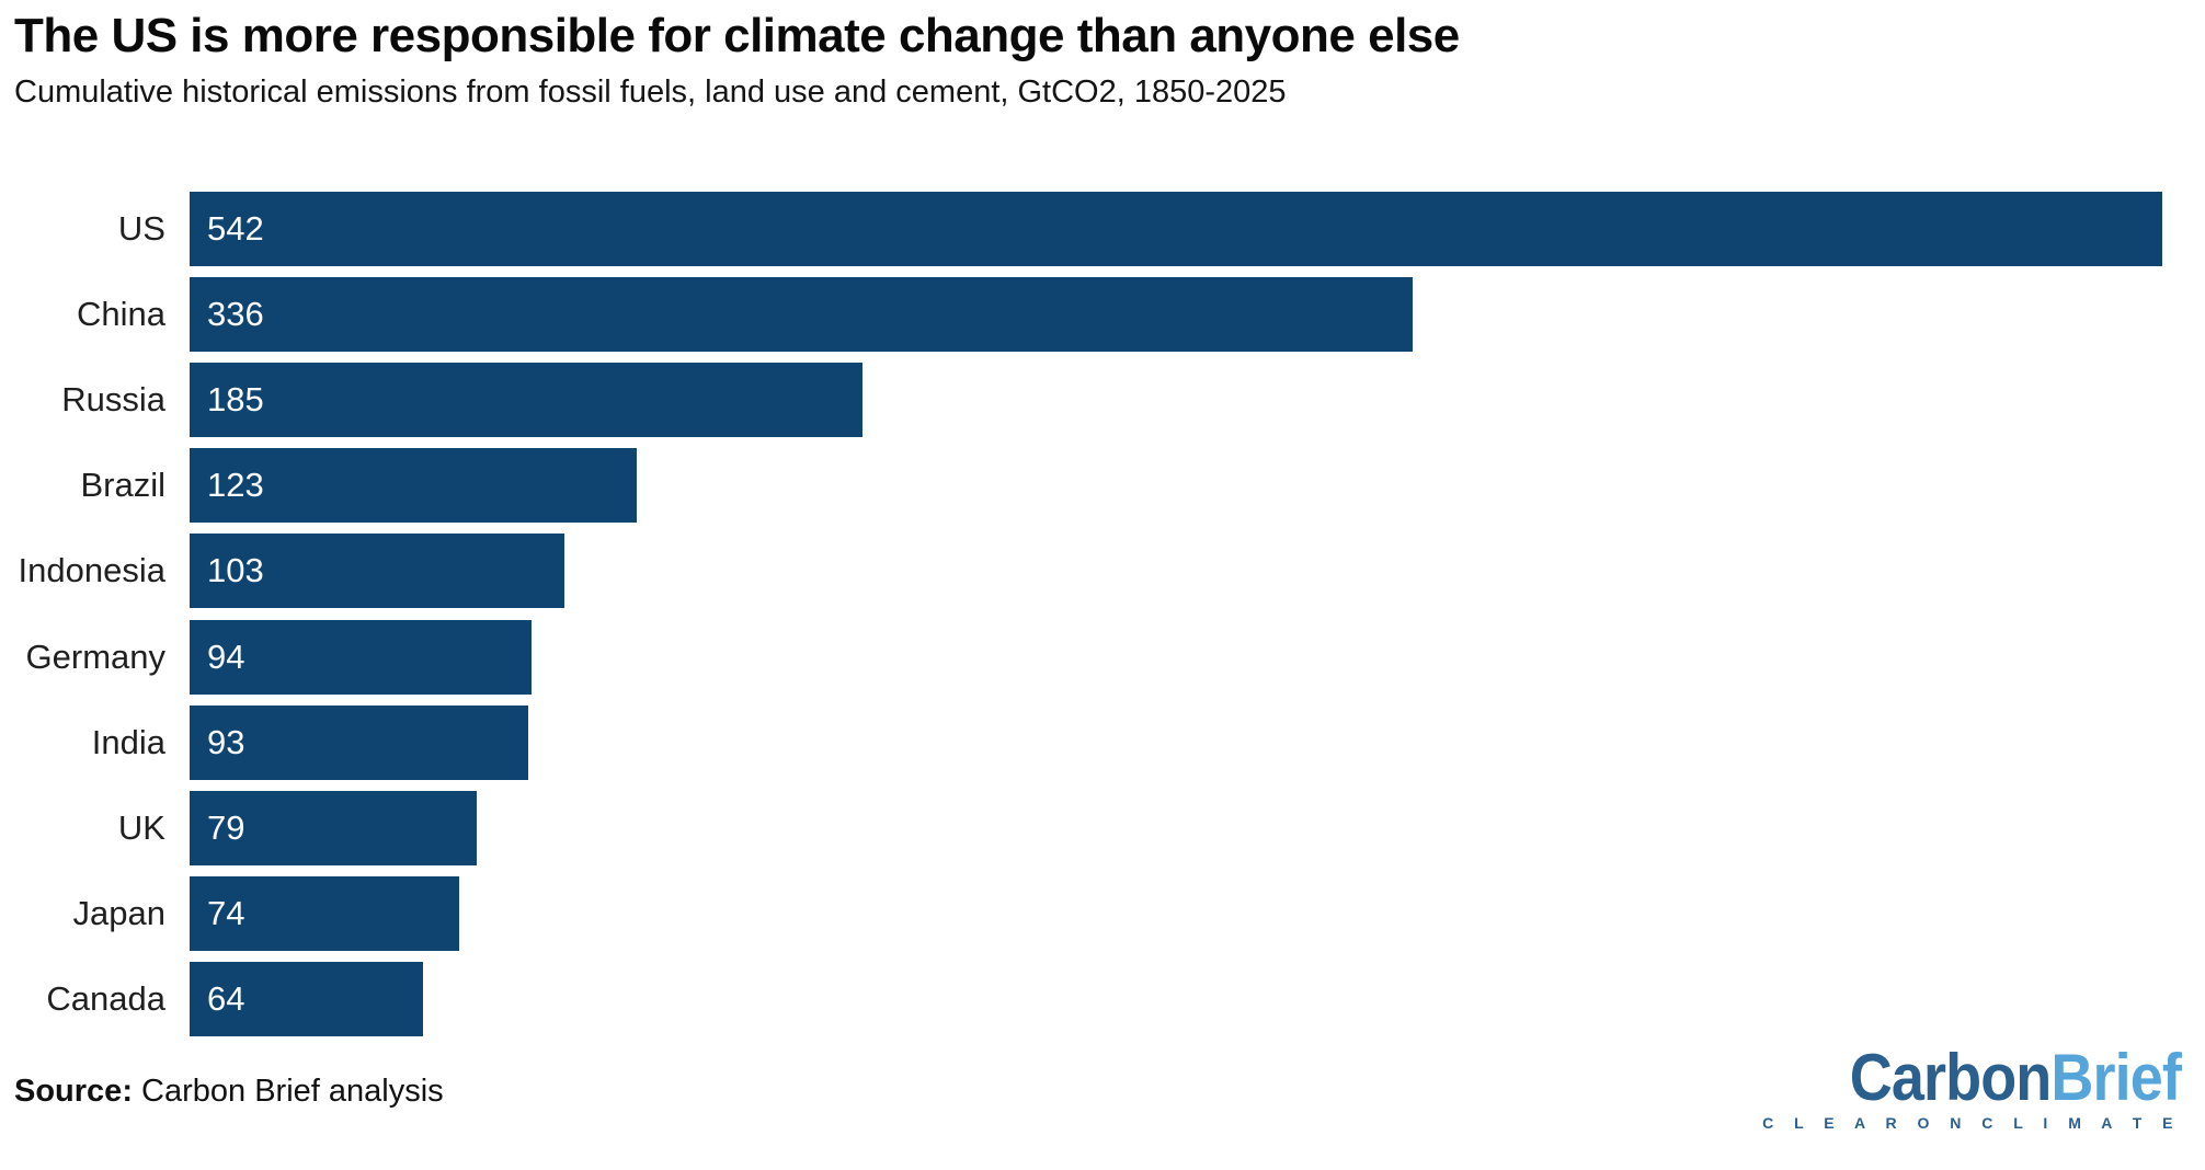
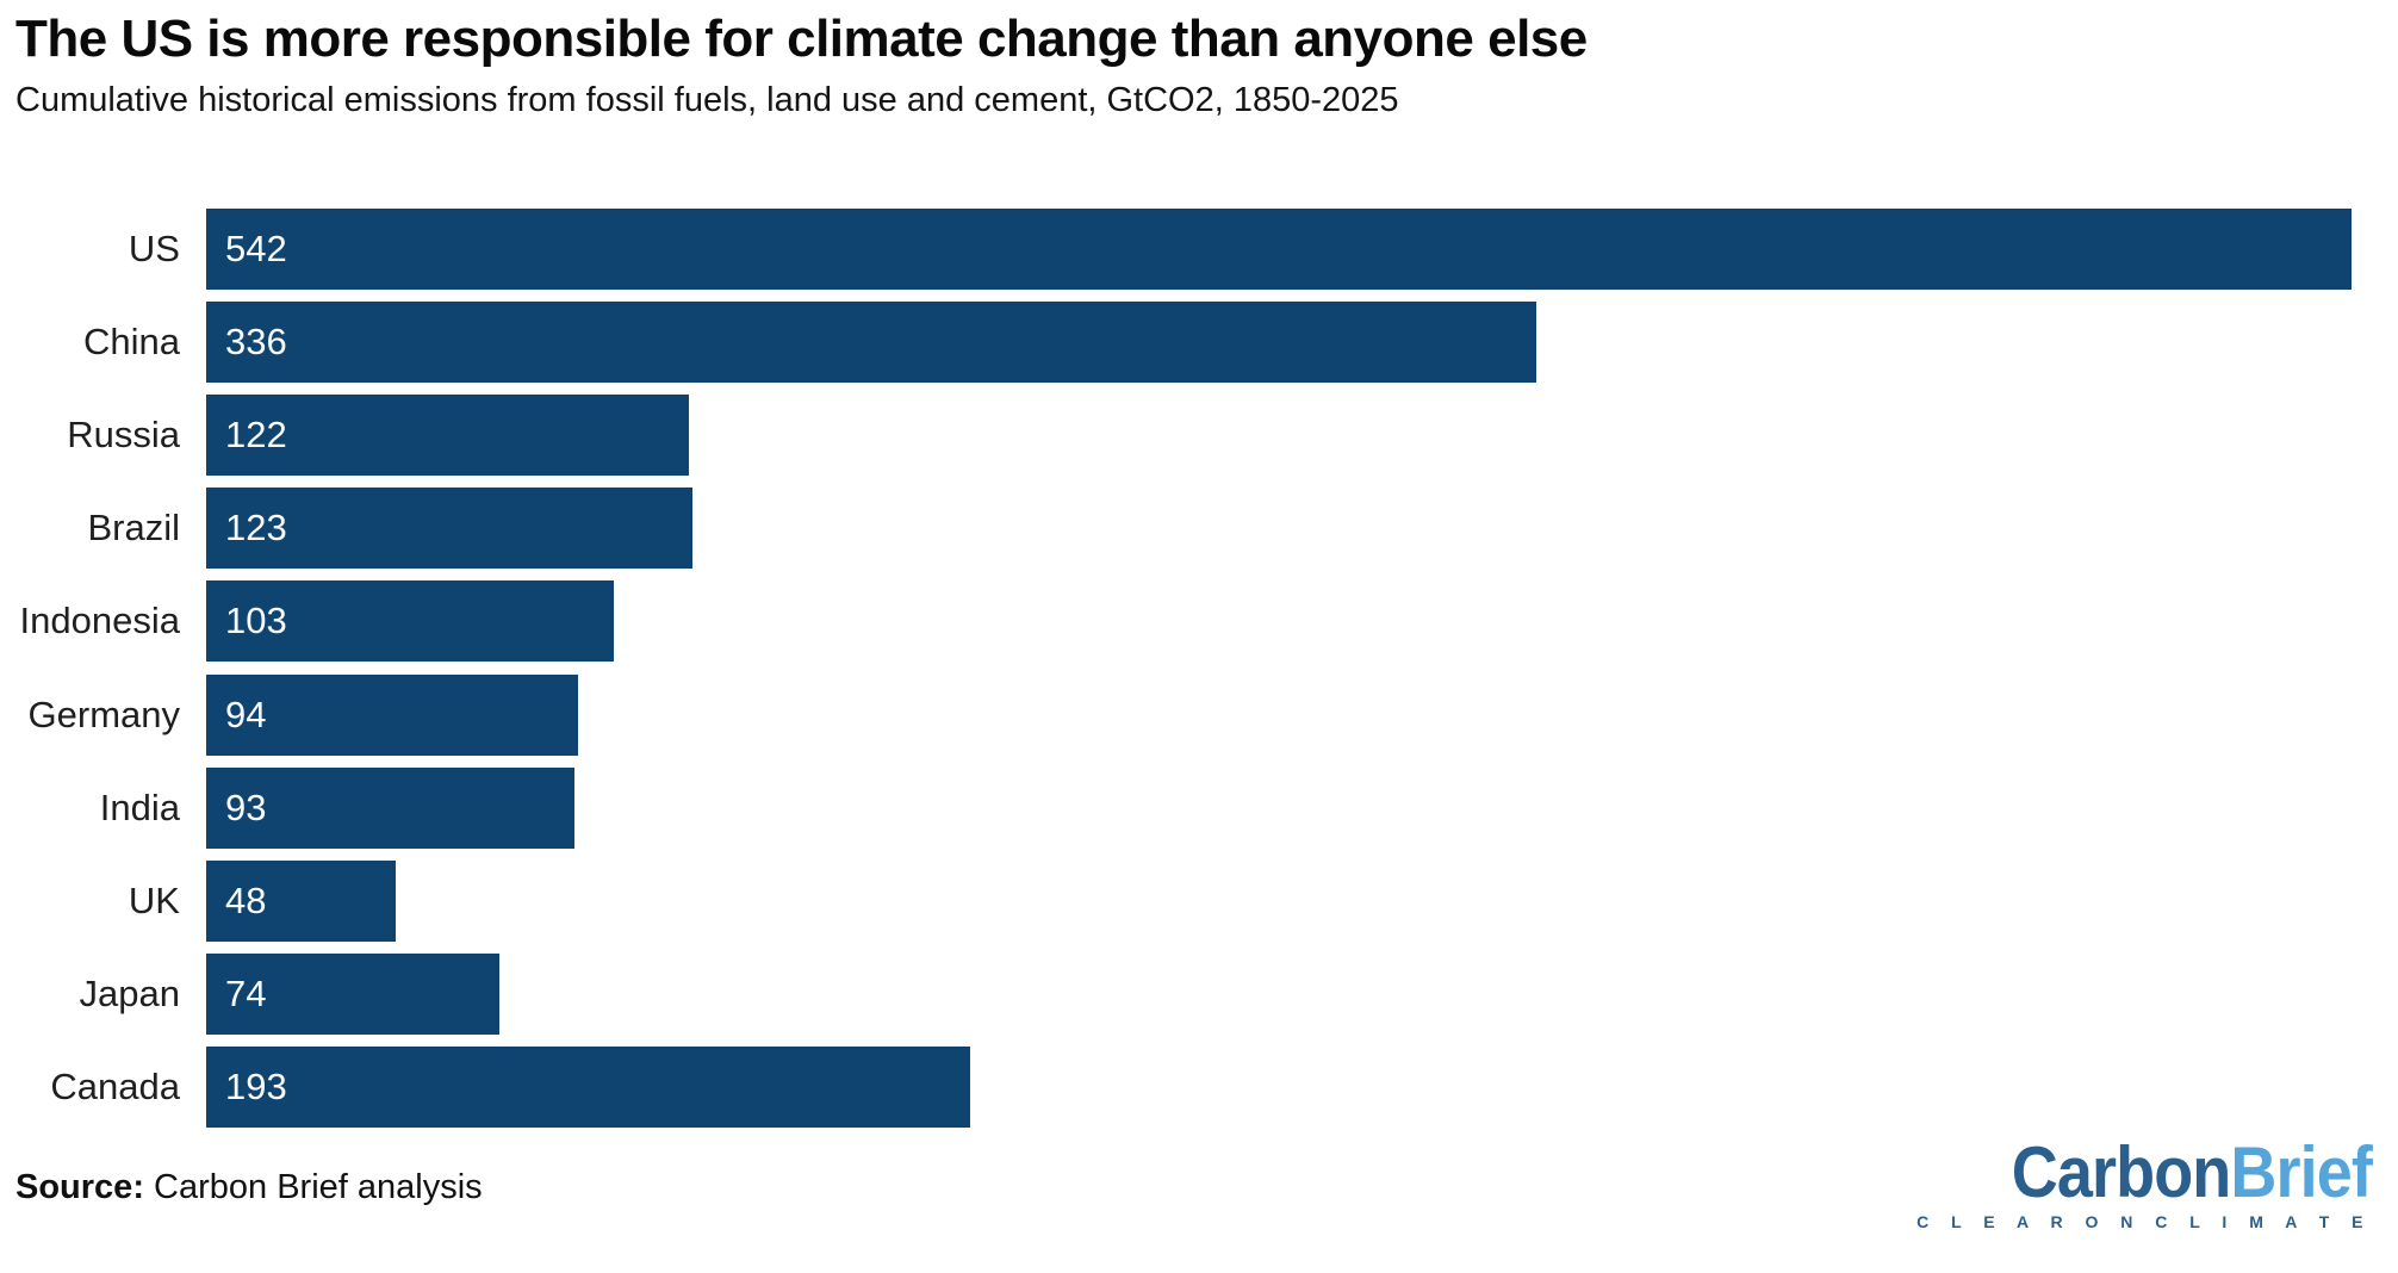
Russia: 185 -> 122
UK: 79 -> 48
Canada: 64 -> 193
